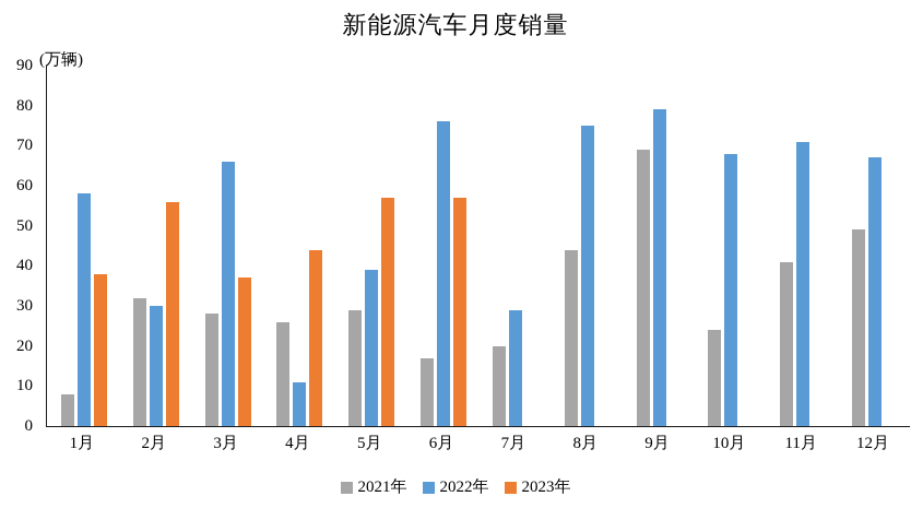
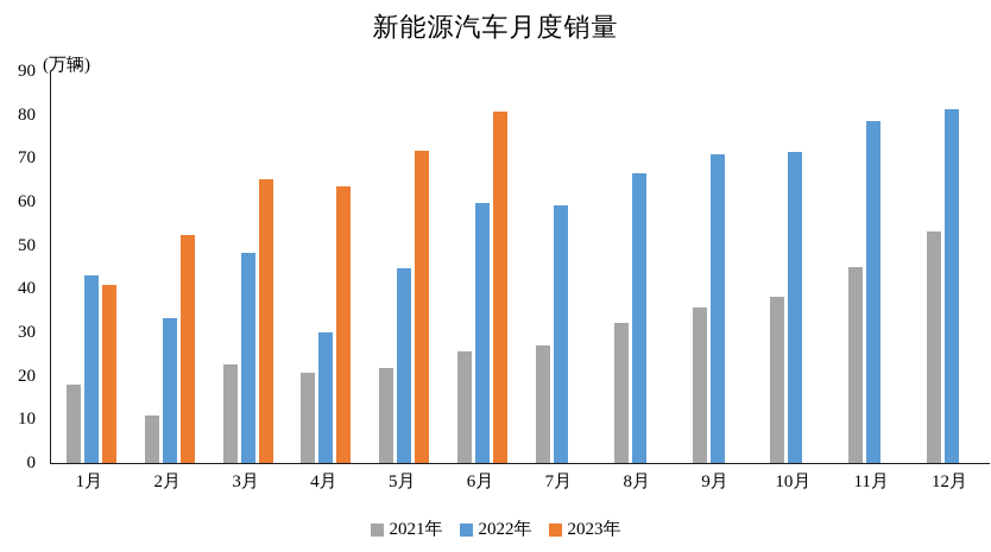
2021年/1月: 8 -> 18
2022年/1月: 58 -> 43
2023年/1月: 38 -> 41
2021年/2月: 32 -> 11
2022年/2月: 30 -> 33
2023年/2月: 56 -> 52
2021年/3月: 28 -> 23
2022年/3月: 66 -> 48
2023年/3月: 37 -> 65
2021年/4月: 26 -> 21
2022年/4月: 11 -> 30
2023年/4月: 44 -> 64
2021年/5月: 29 -> 22
2022年/5月: 39 -> 45
2023年/5月: 57 -> 72
2021年/6月: 17 -> 26
2022年/6月: 76 -> 60
2023年/6月: 57 -> 81
2021年/7月: 20 -> 27
2022年/7月: 29 -> 59
2021年/8月: 44 -> 32
2022年/8月: 75 -> 67
2021年/9月: 69 -> 36
2022年/9月: 79 -> 71
2021年/10月: 24 -> 38
2022年/10月: 68 -> 71
2021年/11月: 41 -> 45
2022年/11月: 71 -> 79
2021年/12月: 49 -> 53
2022年/12月: 67 -> 81
